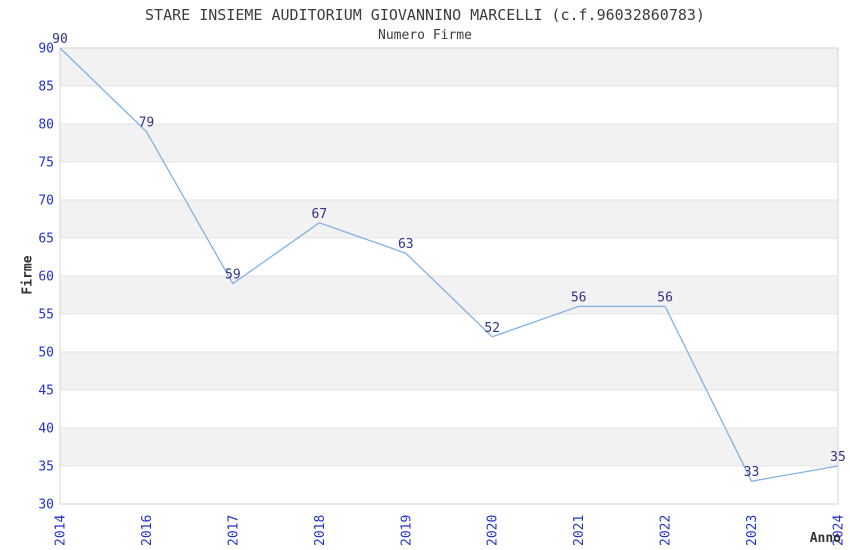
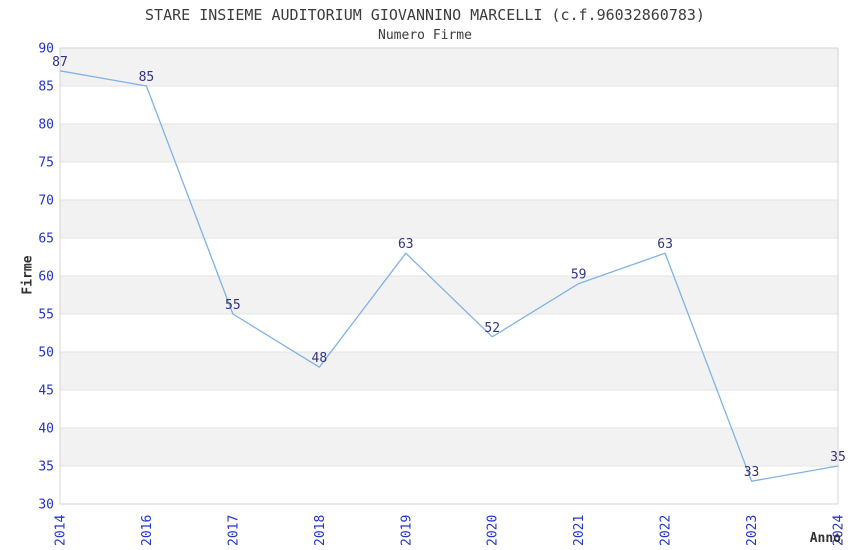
2014: 90 -> 87
2016: 79 -> 85
2017: 59 -> 55
2018: 67 -> 48
2021: 56 -> 59
2022: 56 -> 63
